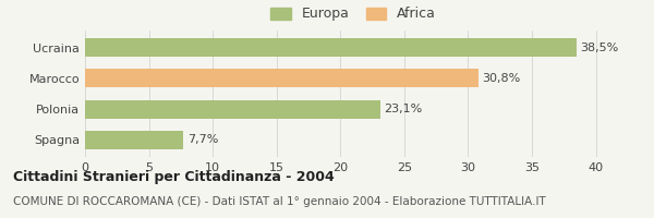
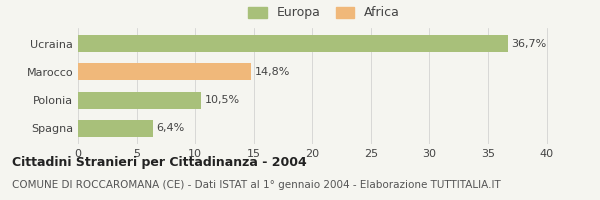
Ucraina: 38,5% -> 36,7%
Marocco: 30,8% -> 14,8%
Polonia: 23,1% -> 10,5%
Spagna: 7,7% -> 6,4%
